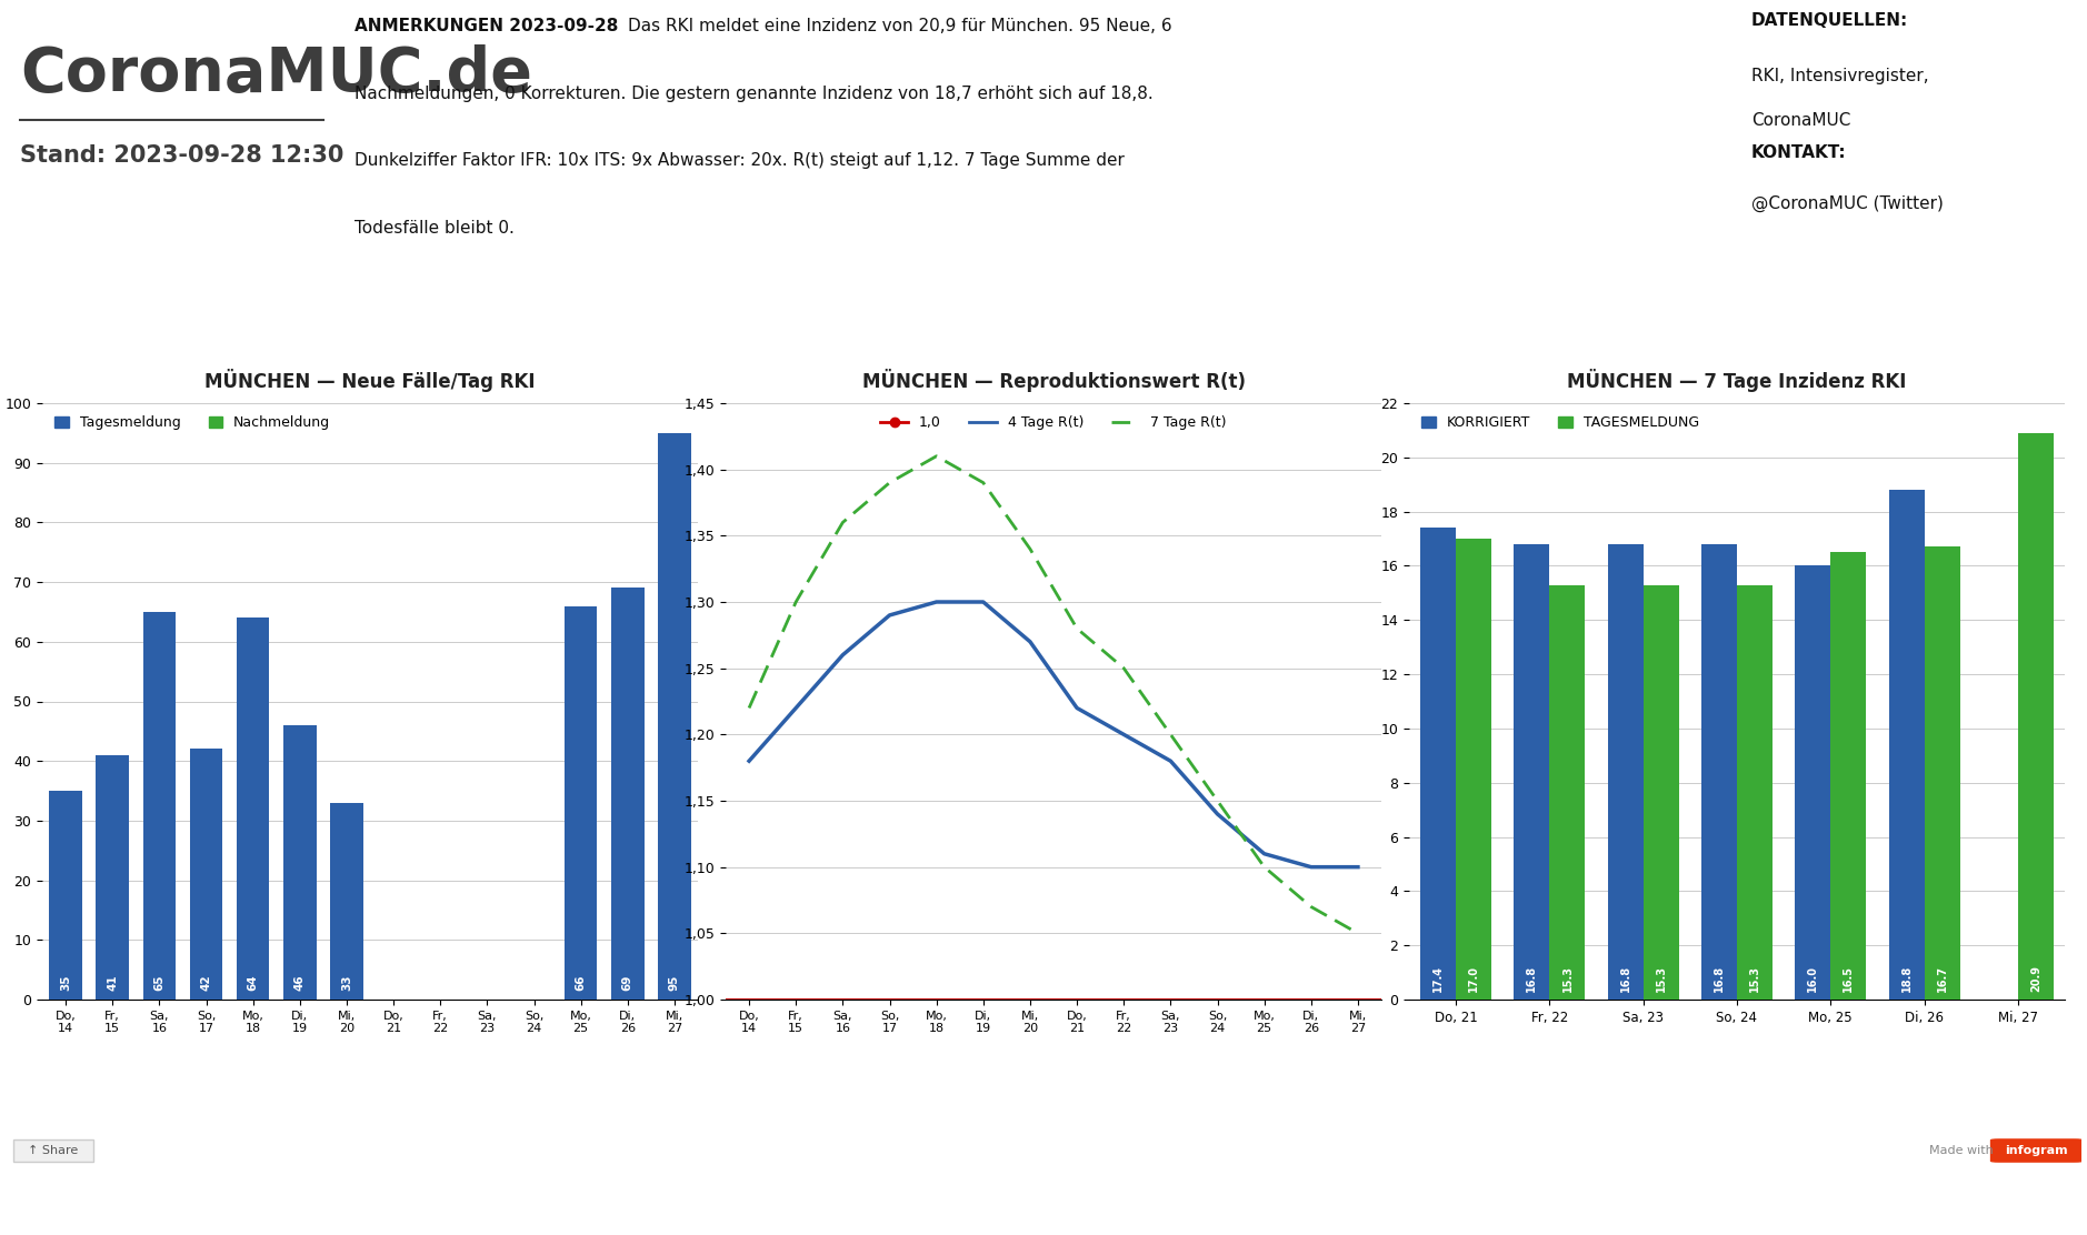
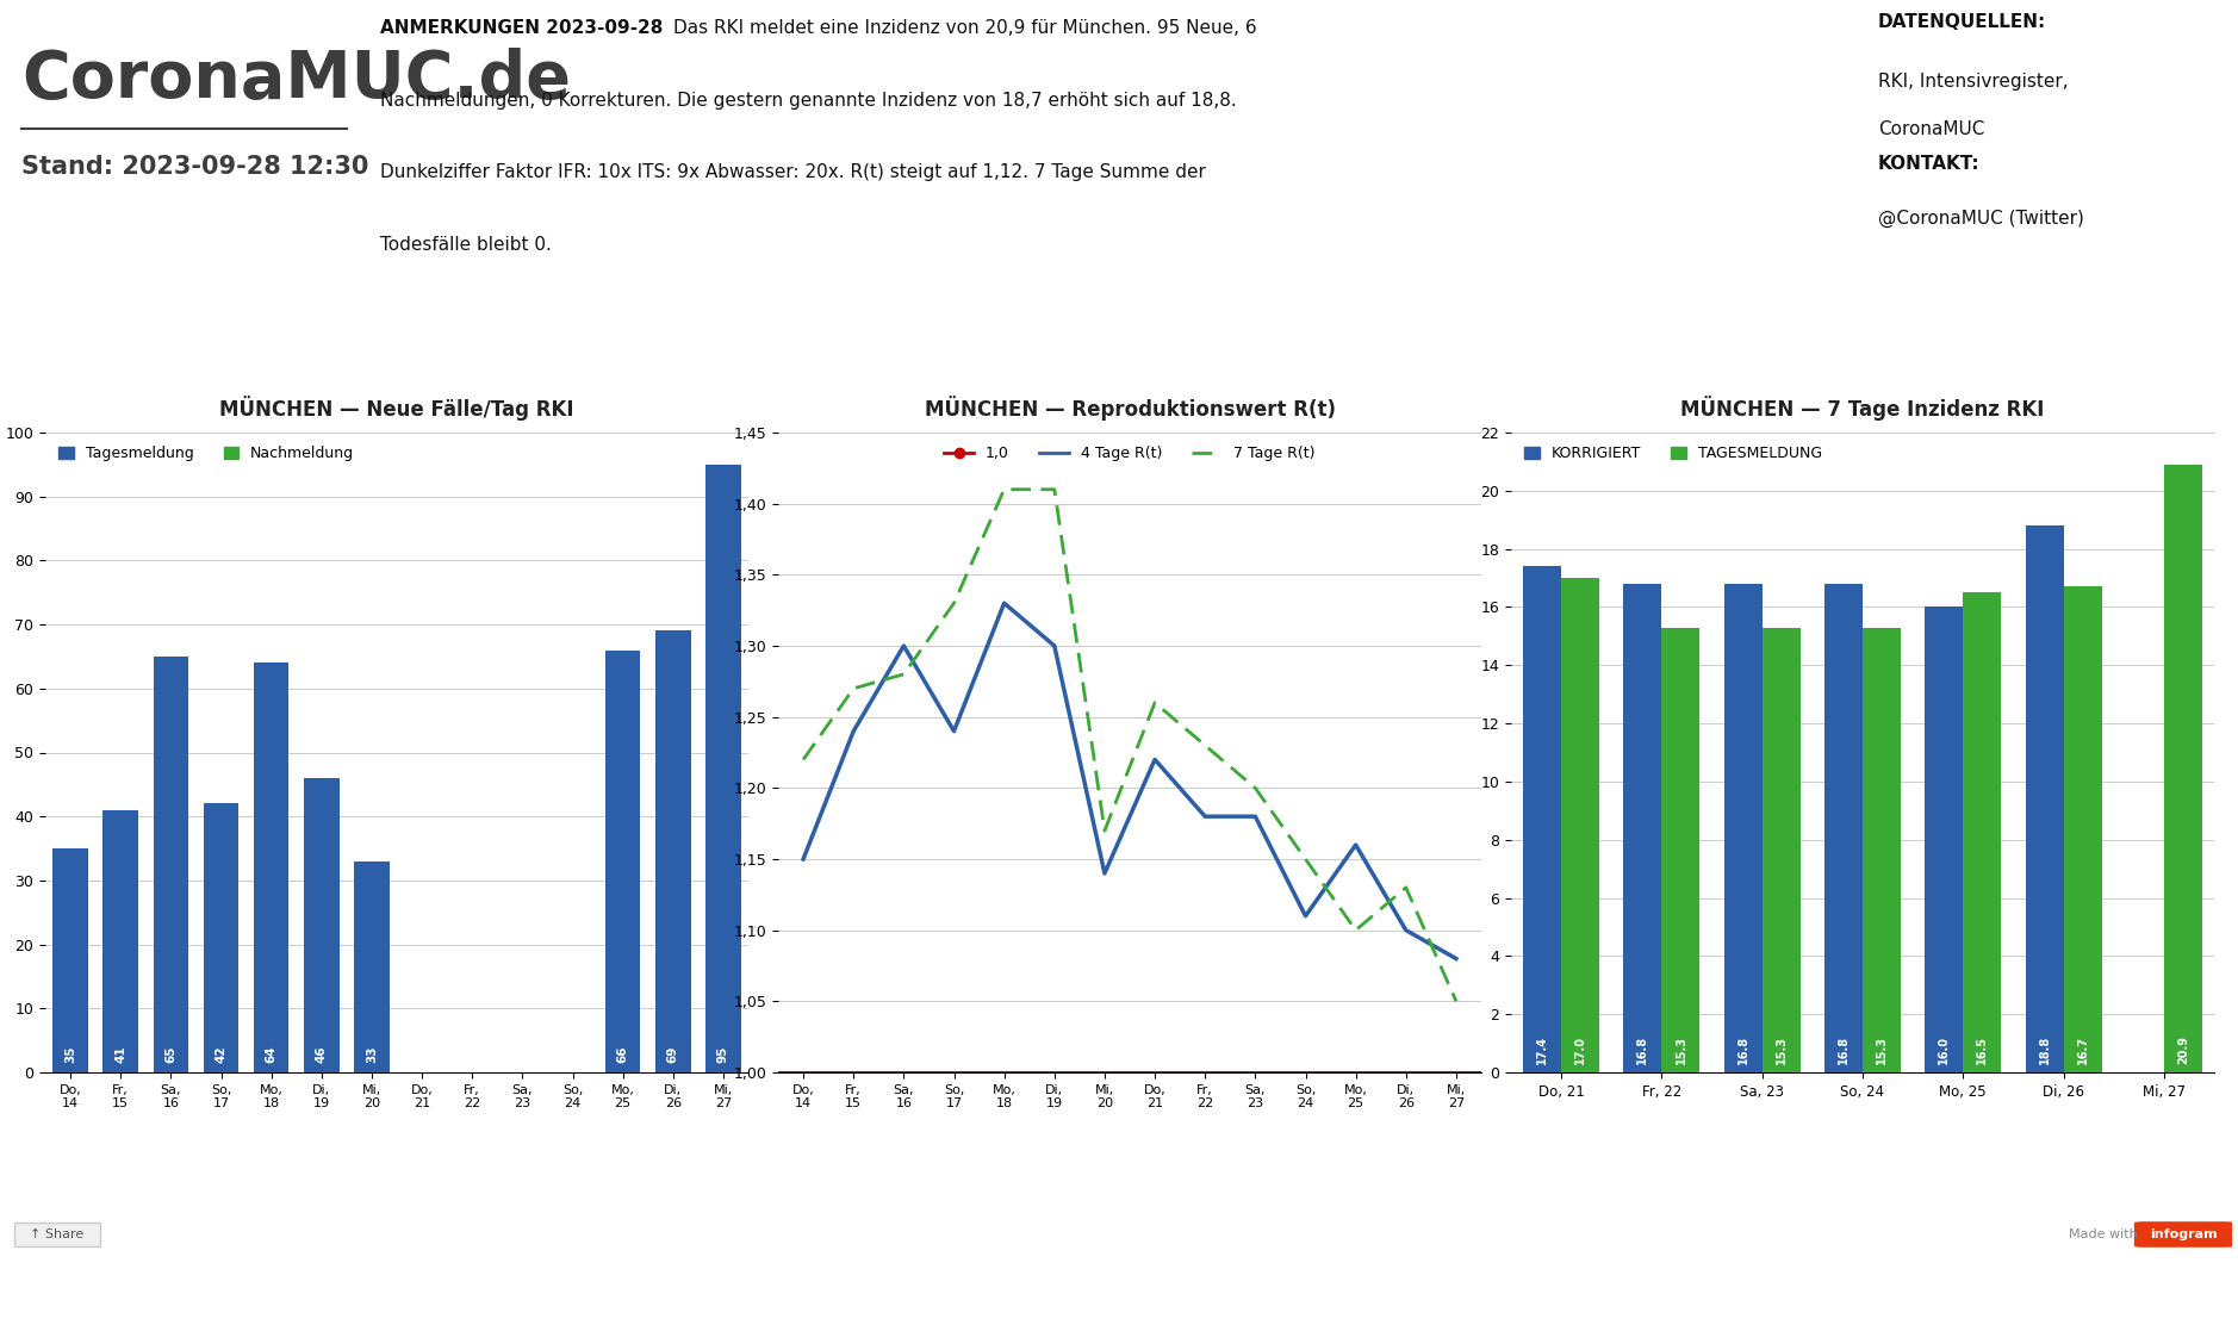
MÜNCHEN — Reproduktionswert R(t)/4 Tage R(t)/Do, 14: 1,18 -> 1,15
MÜNCHEN — Reproduktionswert R(t)/4 Tage R(t)/Fr, 15: 1,22 -> 1,24
MÜNCHEN — Reproduktionswert R(t)/7 Tage R(t)/Fr, 15: 1,30 -> 1,27
MÜNCHEN — Reproduktionswert R(t)/4 Tage R(t)/Sa, 16: 1,26 -> 1,30
MÜNCHEN — Reproduktionswert R(t)/7 Tage R(t)/Sa, 16: 1,36 -> 1,28
MÜNCHEN — Reproduktionswert R(t)/4 Tage R(t)/So, 17: 1,29 -> 1,24
MÜNCHEN — Reproduktionswert R(t)/7 Tage R(t)/So, 17: 1,39 -> 1,33
MÜNCHEN — Reproduktionswert R(t)/4 Tage R(t)/Mo, 18: 1,30 -> 1,33
MÜNCHEN — Reproduktionswert R(t)/7 Tage R(t)/Di, 19: 1,39 -> 1,41
MÜNCHEN — Reproduktionswert R(t)/4 Tage R(t)/Mi, 20: 1,27 -> 1,14
MÜNCHEN — Reproduktionswert R(t)/7 Tage R(t)/Mi, 20: 1,34 -> 1,17
MÜNCHEN — Reproduktionswert R(t)/7 Tage R(t)/Do, 21: 1,28 -> 1,26
MÜNCHEN — Reproduktionswert R(t)/4 Tage R(t)/Fr, 22: 1,20 -> 1,18
MÜNCHEN — Reproduktionswert R(t)/7 Tage R(t)/Fr, 22: 1,25 -> 1,23
MÜNCHEN — Reproduktionswert R(t)/4 Tage R(t)/So, 24: 1,14 -> 1,11
MÜNCHEN — Reproduktionswert R(t)/4 Tage R(t)/Mo, 25: 1,11 -> 1,16
MÜNCHEN — Reproduktionswert R(t)/7 Tage R(t)/Di, 26: 1,07 -> 1,13
MÜNCHEN — Reproduktionswert R(t)/4 Tage R(t)/Mi, 27: 1,10 -> 1,08
